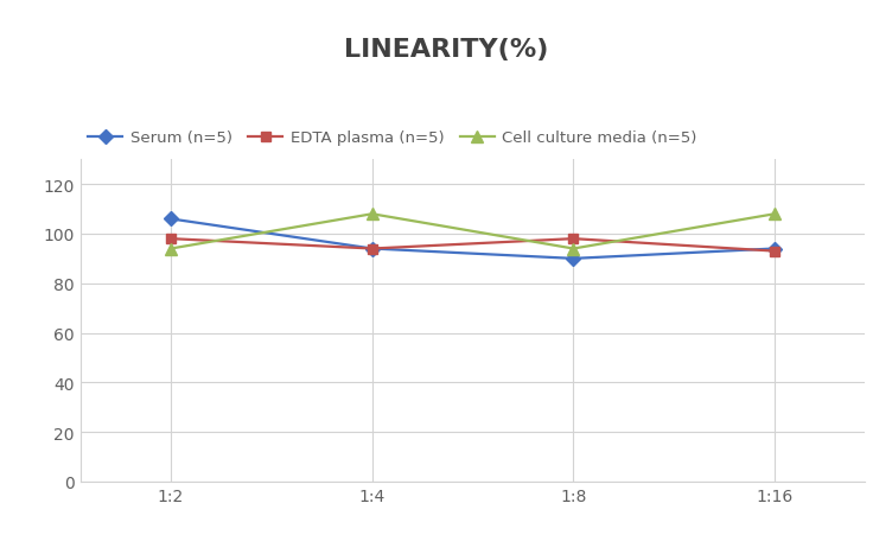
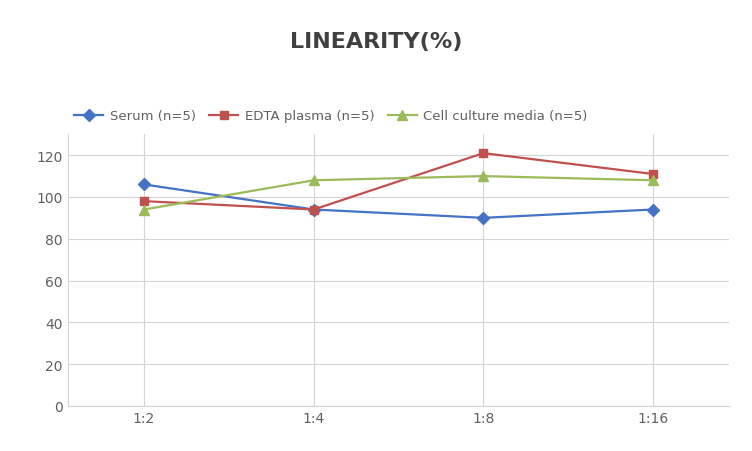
EDTA plasma (n=5)/1:8: 98 -> 121
Cell culture media (n=5)/1:8: 94 -> 110
EDTA plasma (n=5)/1:16: 93 -> 111
